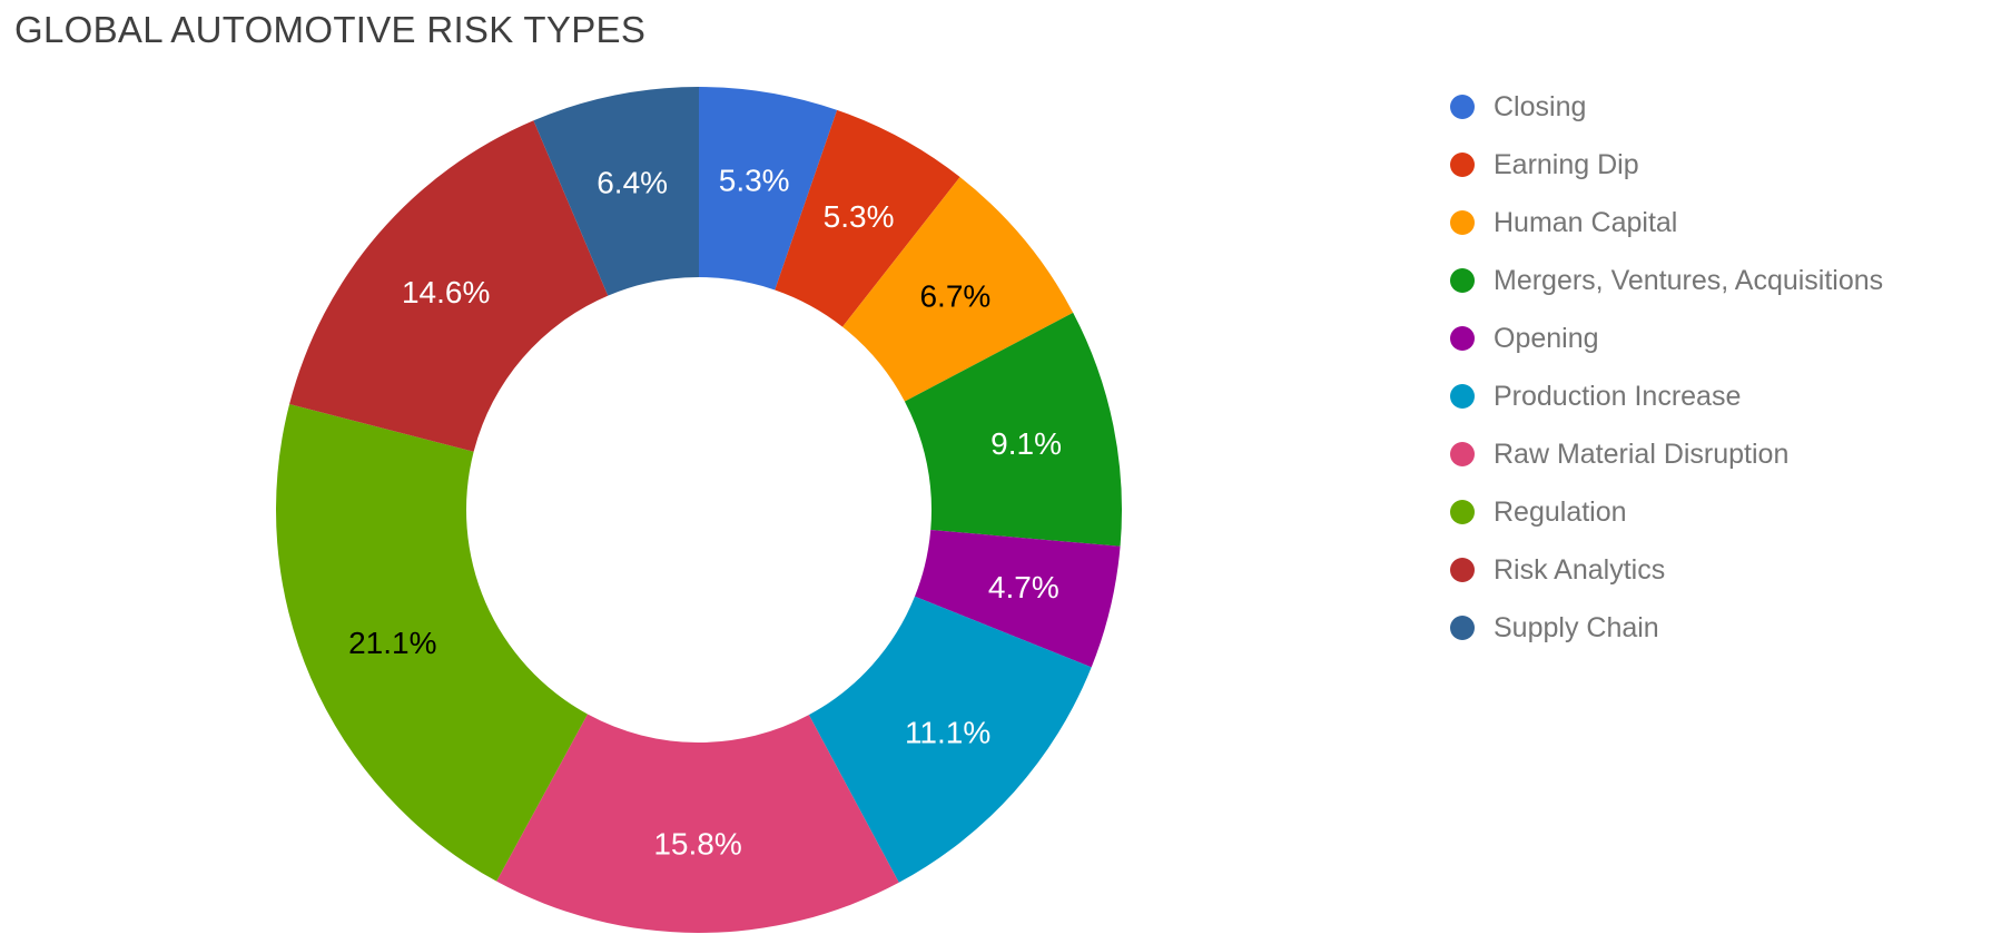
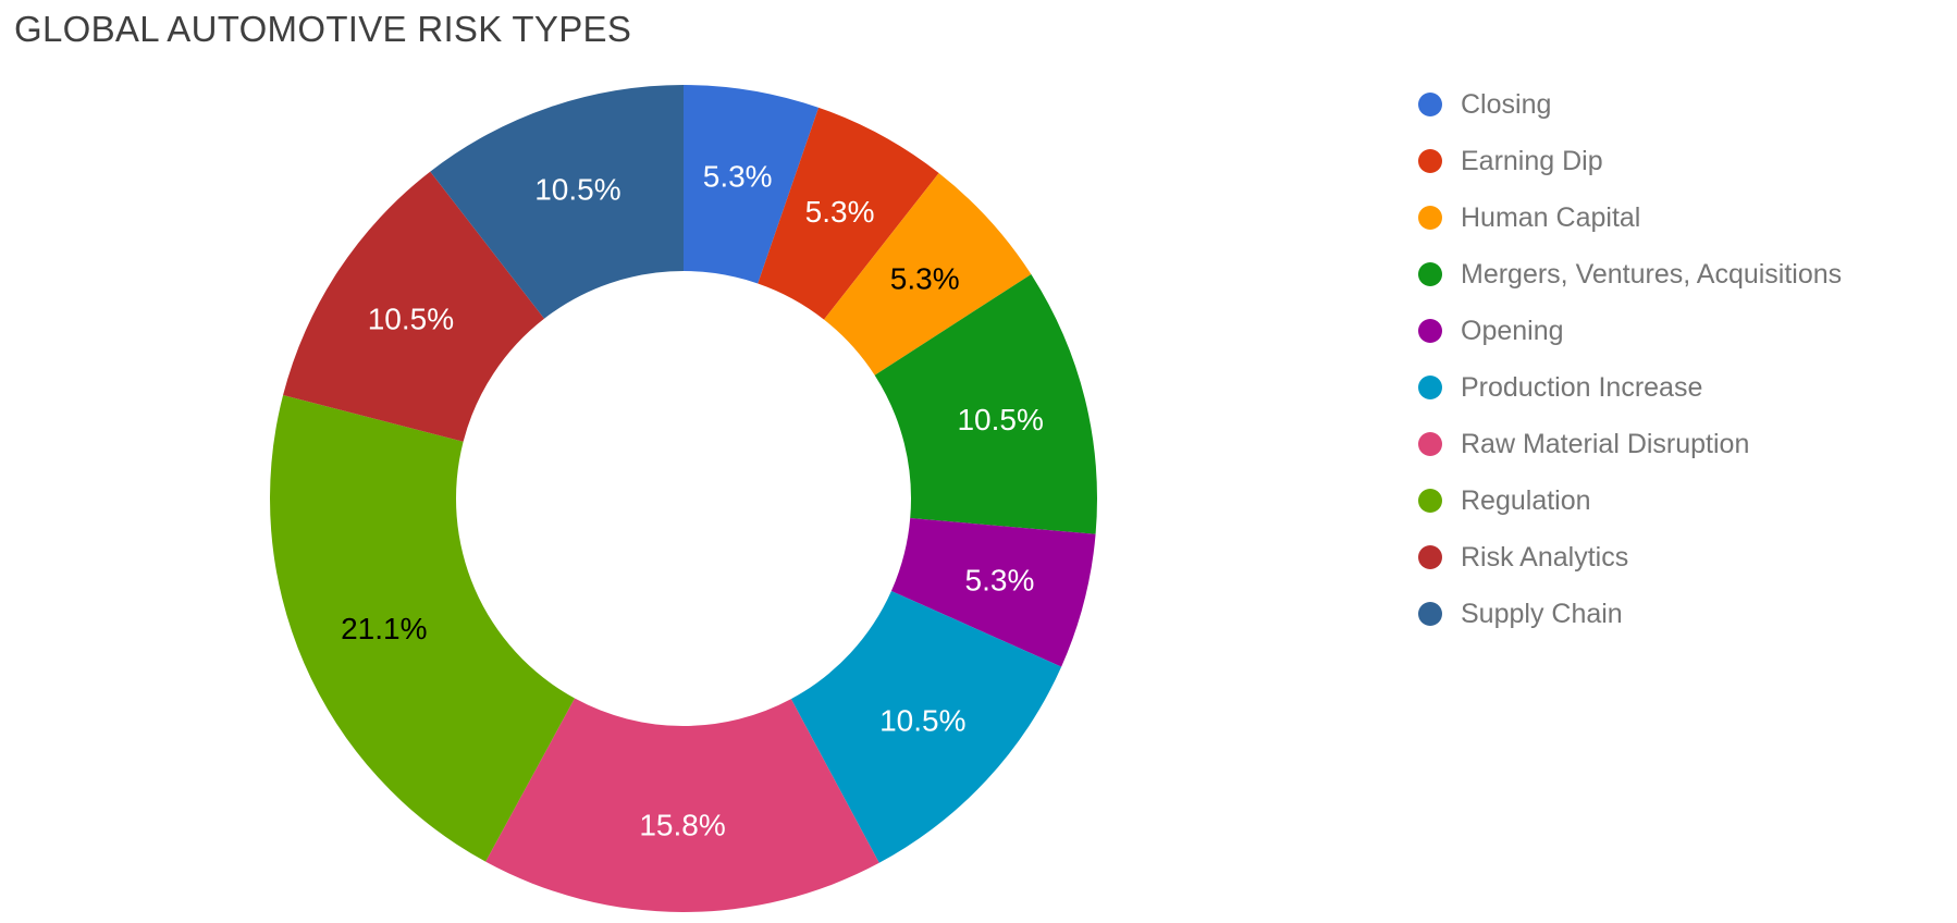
Human Capital: 6.7% -> 5.3%
Mergers, Ventures, Acquisitions: 9.1% -> 10.5%
Opening: 4.7% -> 5.3%
Production Increase: 11.1% -> 10.5%
Risk Analytics: 14.6% -> 10.5%
Supply Chain: 6.4% -> 10.5%
